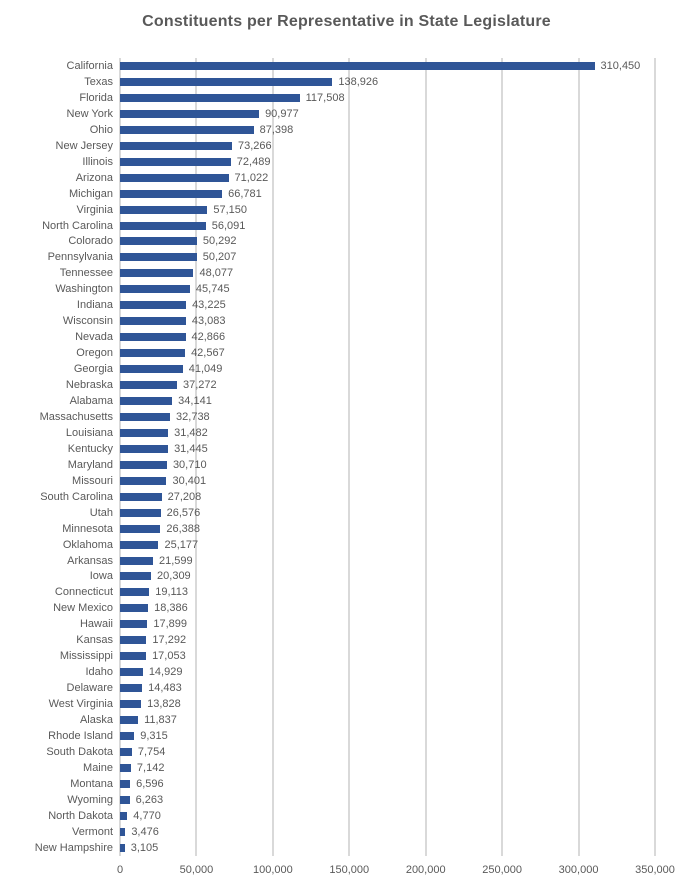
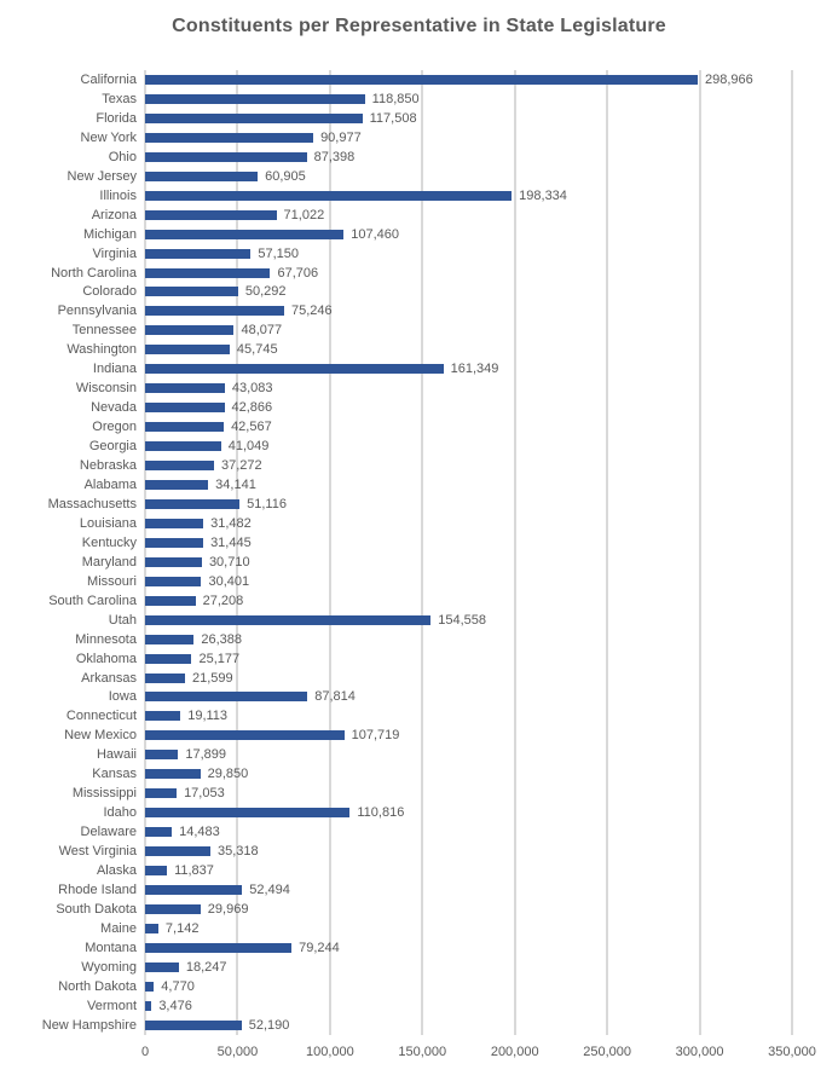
California: 310,450 -> 298,966
Texas: 138,926 -> 118,850
New Jersey: 73,266 -> 60,905
Illinois: 72,489 -> 198,334
Michigan: 66,781 -> 107,460
North Carolina: 56,091 -> 67,706
Pennsylvania: 50,207 -> 75,246
Indiana: 43,225 -> 161,349
Massachusetts: 32,738 -> 51,116
Utah: 26,576 -> 154,558
Iowa: 20,309 -> 87,814
New Mexico: 18,386 -> 107,719
Kansas: 17,292 -> 29,850
Idaho: 14,929 -> 110,816
West Virginia: 13,828 -> 35,318
Rhode Island: 9,315 -> 52,494
South Dakota: 7,754 -> 29,969
Montana: 6,596 -> 79,244
Wyoming: 6,263 -> 18,247
New Hampshire: 3,105 -> 52,190
